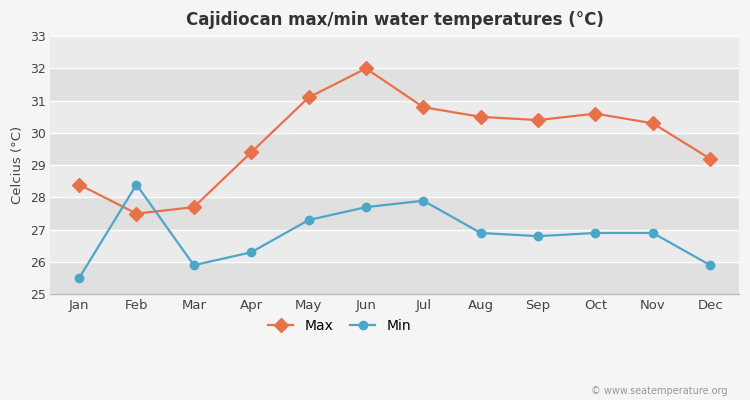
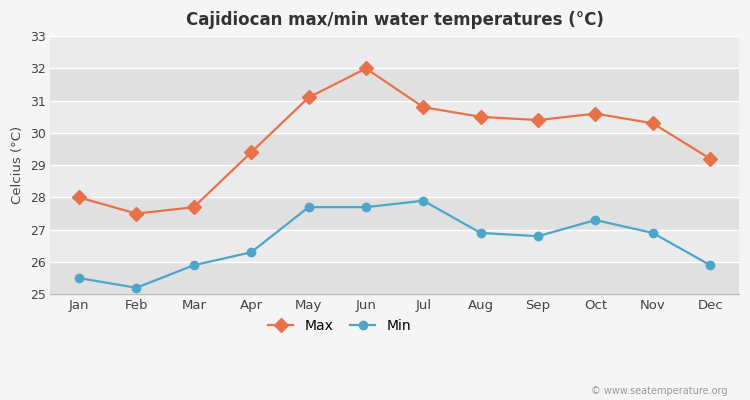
Max/Jan: 28.4 -> 28.0
Min/Feb: 28.4 -> 25.2
Min/May: 27.3 -> 27.7
Min/Oct: 26.9 -> 27.3
